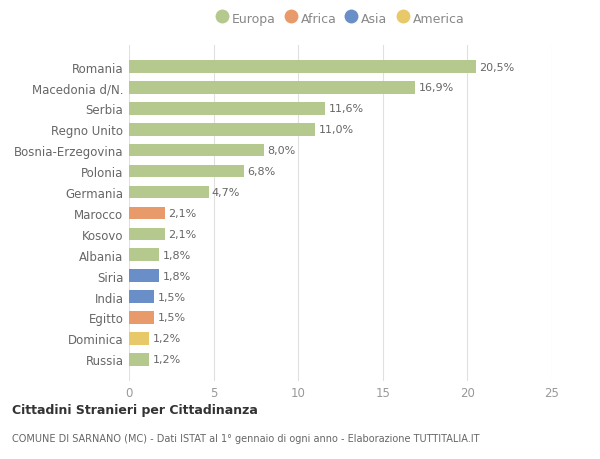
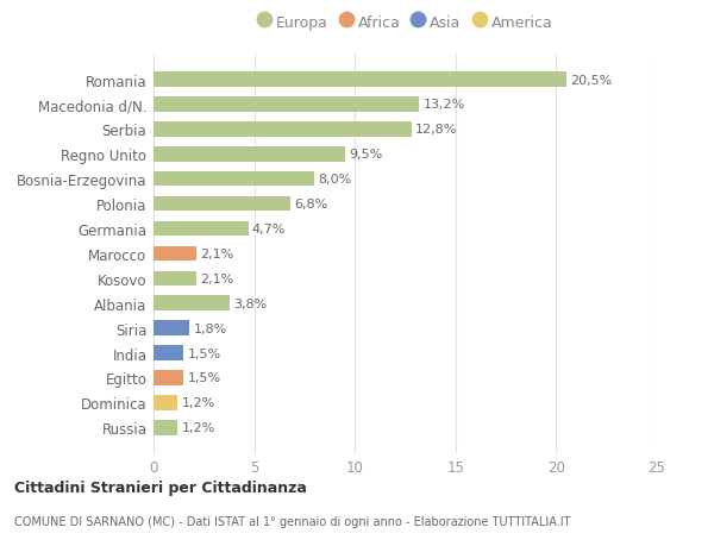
Macedonia d/N.: 16,9% -> 13,2%
Serbia: 11,6% -> 12,8%
Regno Unito: 11,0% -> 9,5%
Albania: 1,8% -> 3,8%
